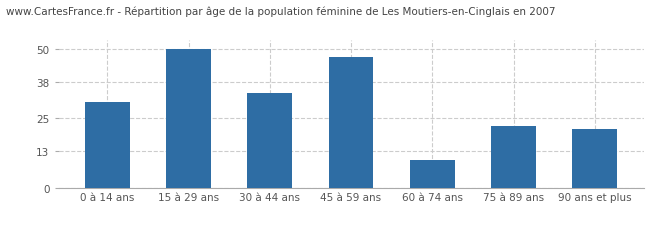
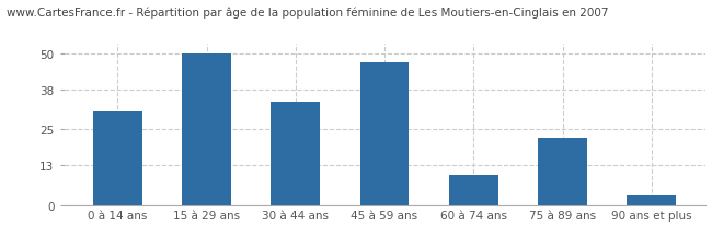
90 ans et plus: 21 -> 3
